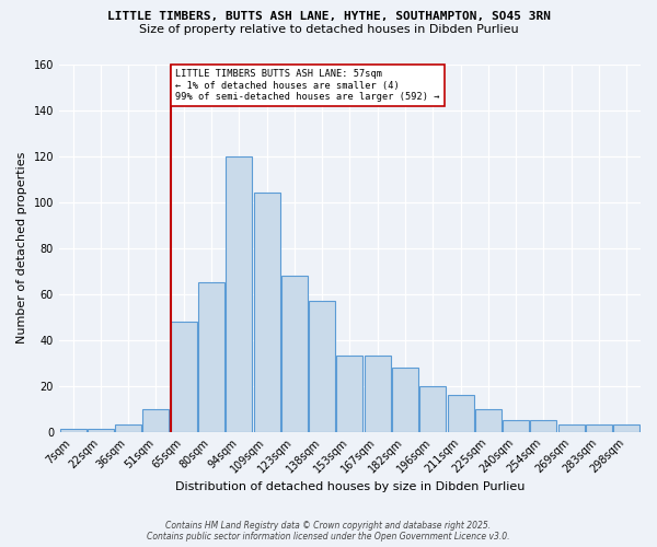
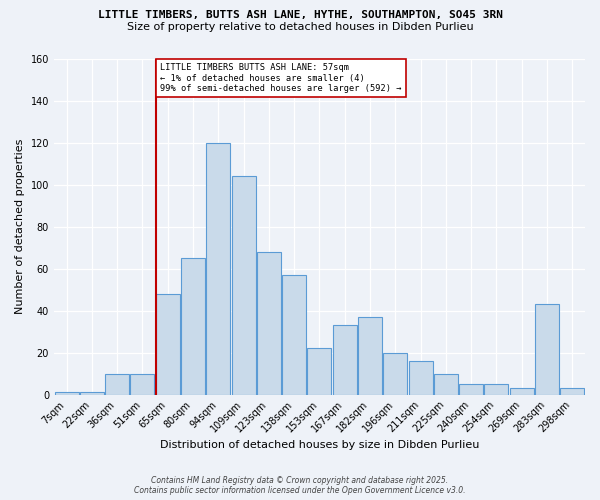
36sqm: 3 -> 10
153sqm: 33 -> 22
182sqm: 28 -> 37
283sqm: 3 -> 43
